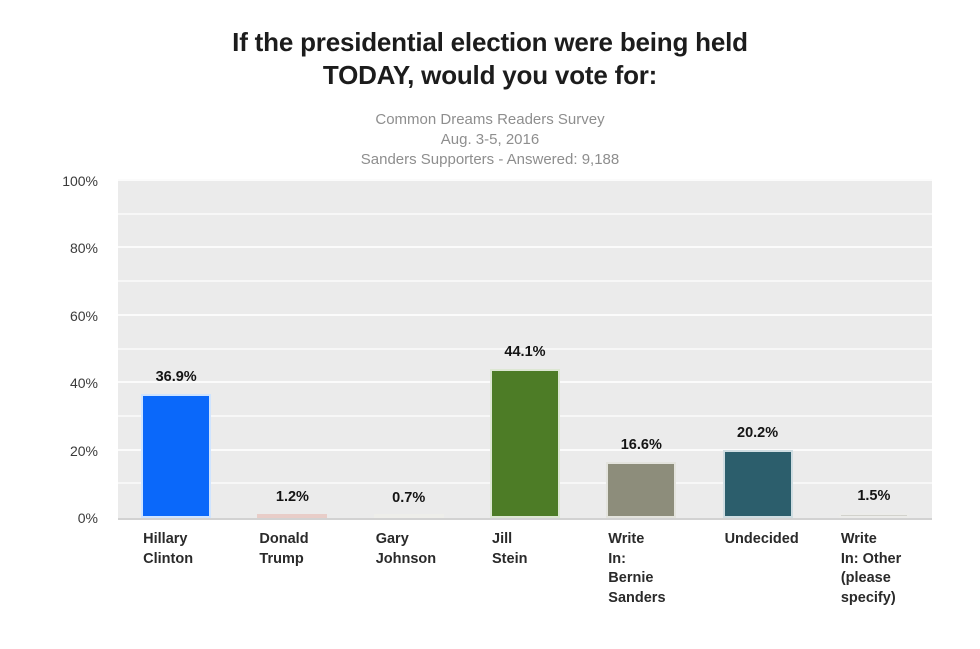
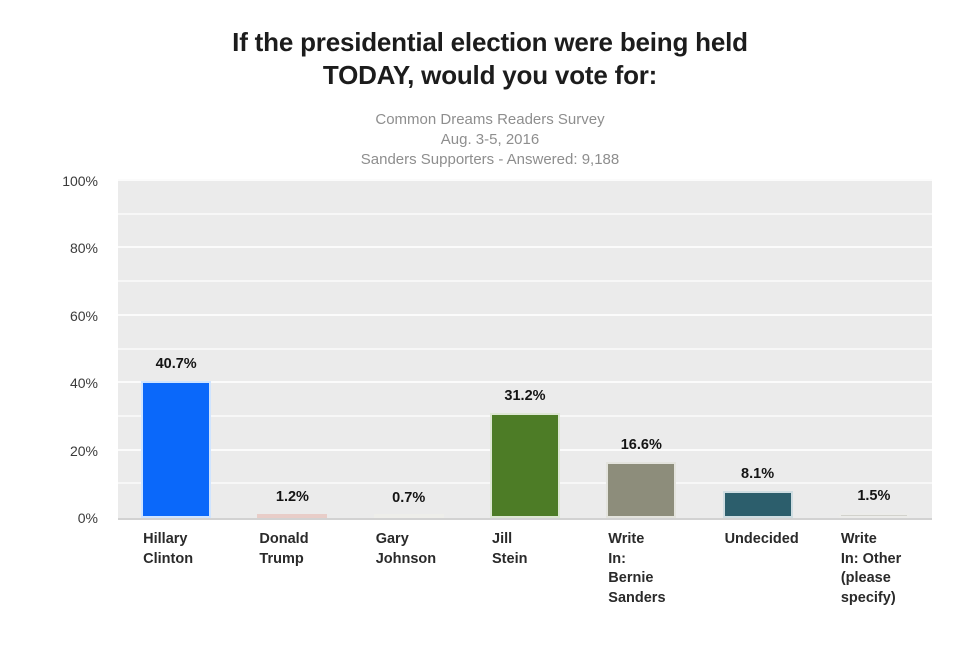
Hillary Clinton: 36.9% -> 40.7%
Jill Stein: 44.1% -> 31.2%
Undecided: 20.2% -> 8.1%
